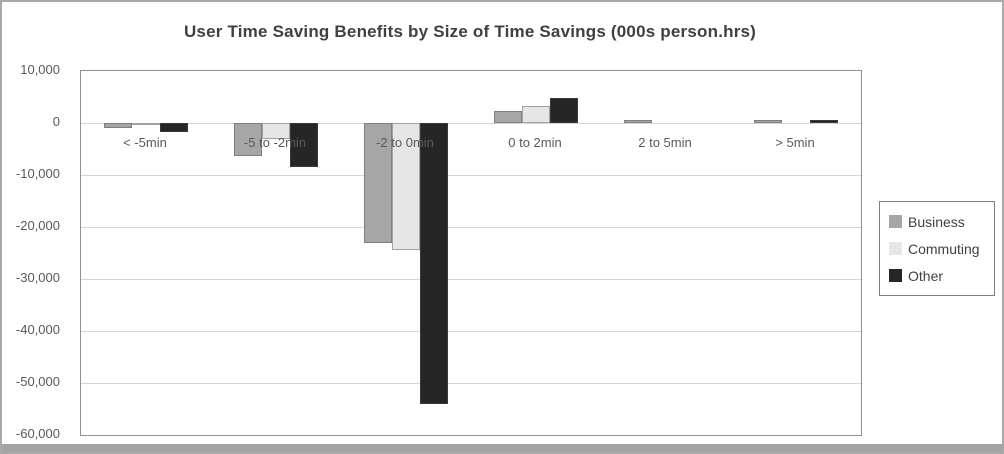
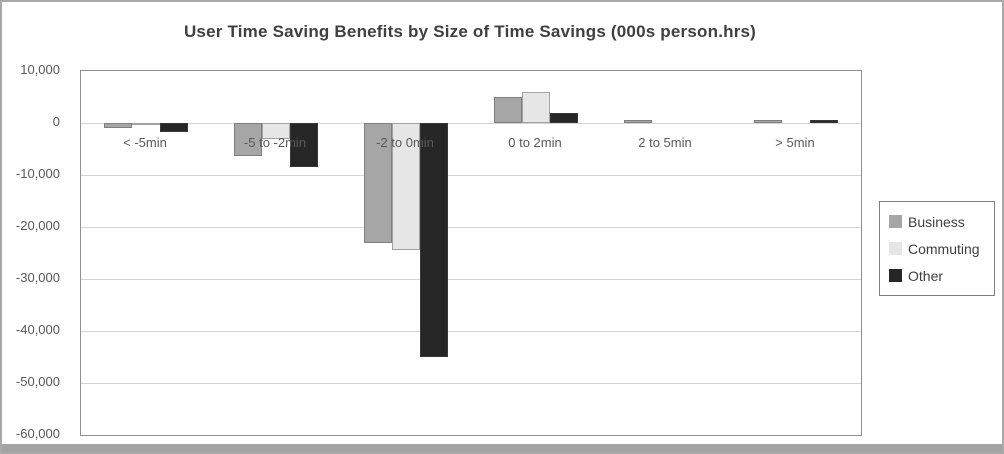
Other/-2 to 0min: -54000 -> -45000
Business/0 to 2min: 2000 -> 5000
Commuting/0 to 2min: 3000 -> 6000
Other/0 to 2min: 5000 -> 2000
